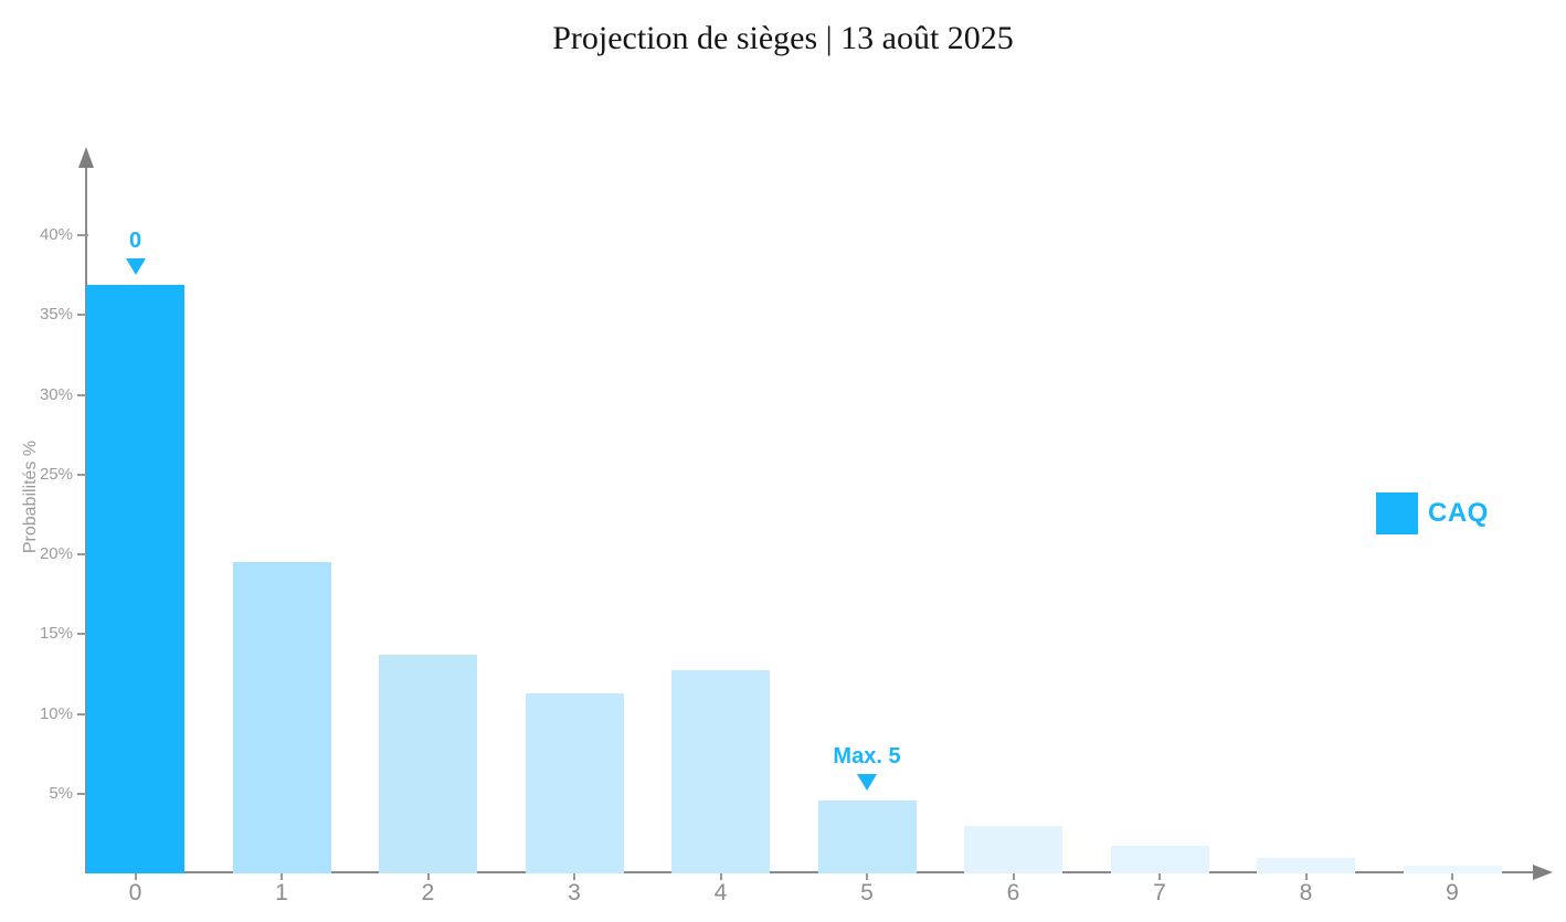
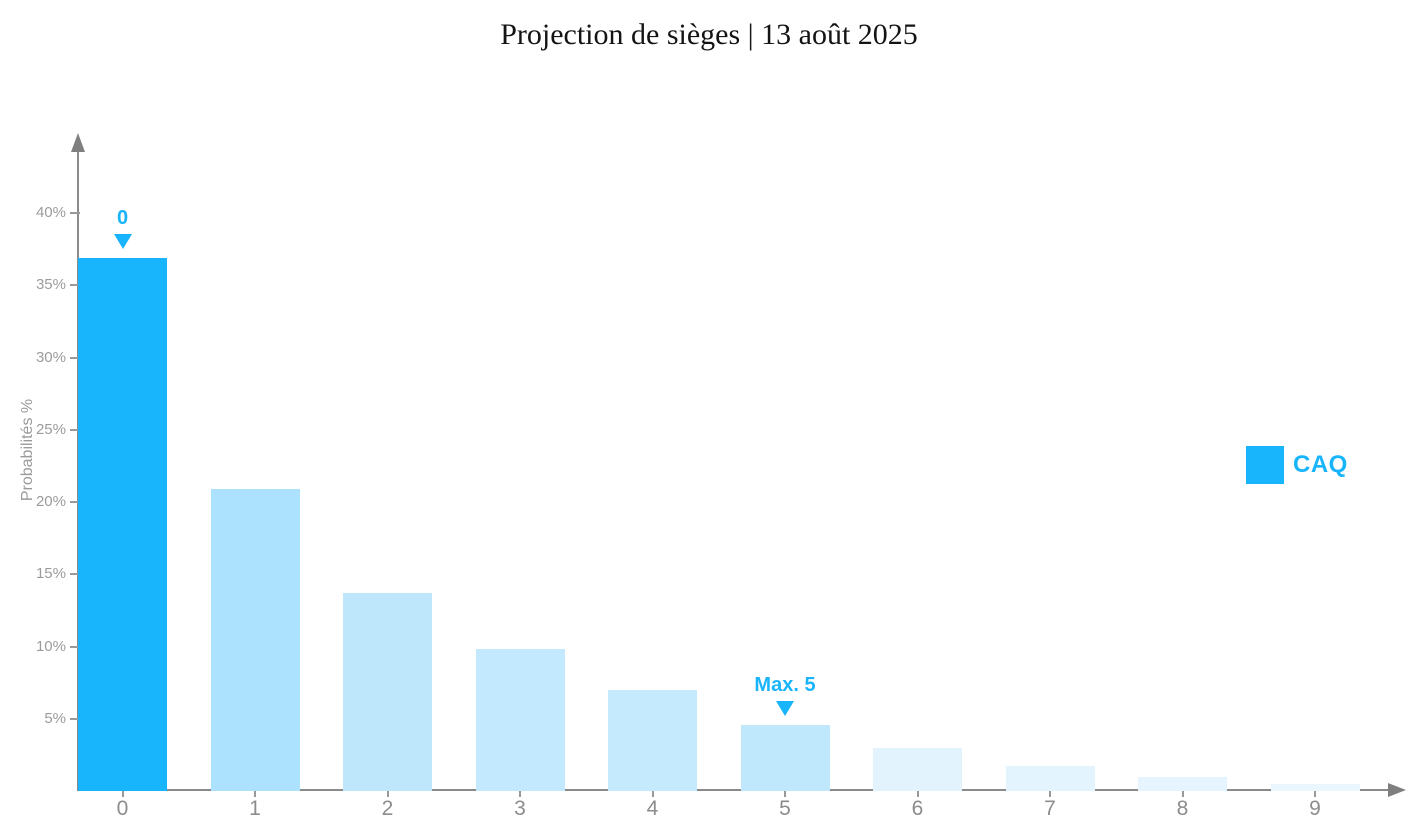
1: 19.5% -> 20.9%
3: 11.3% -> 9.8%
4: 12.7% -> 7.0%
